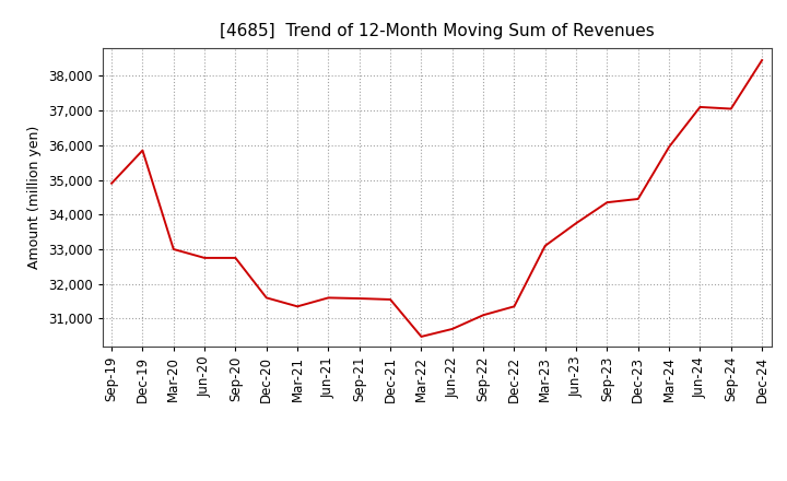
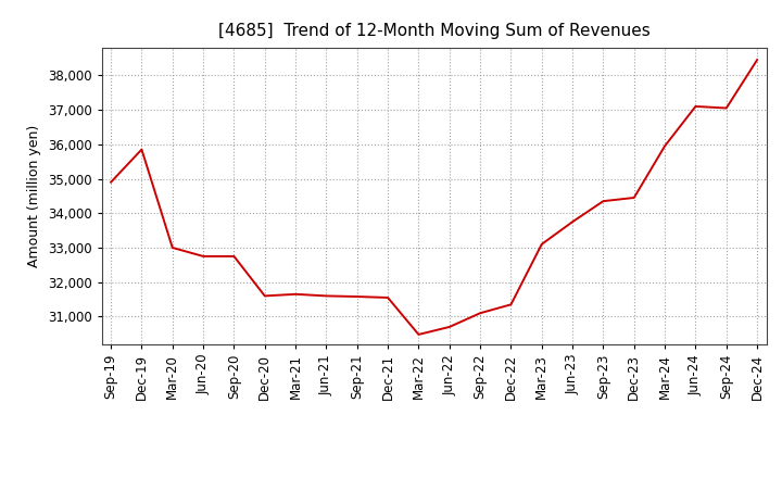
Mar-21: 31,350 -> 31,650
